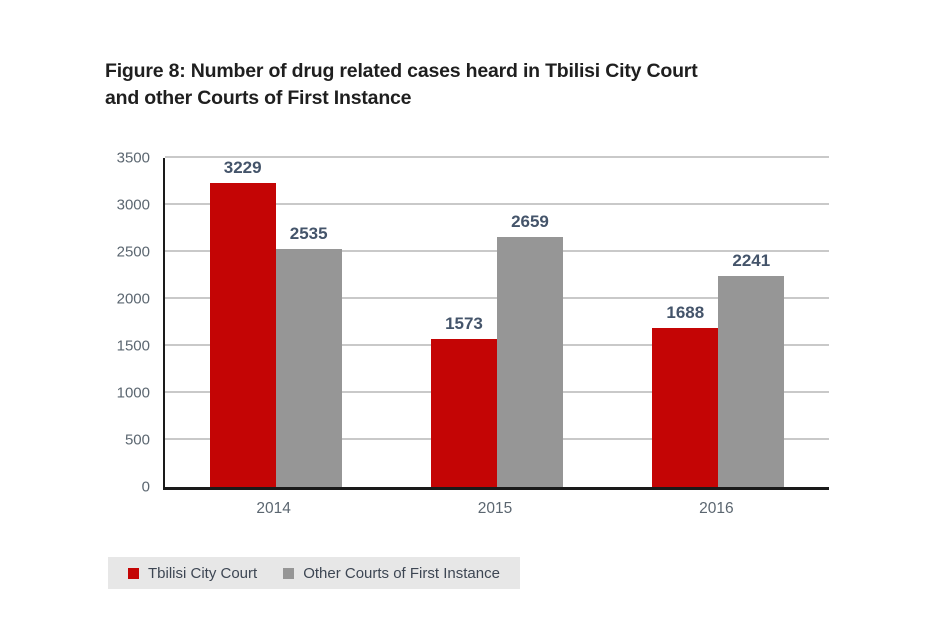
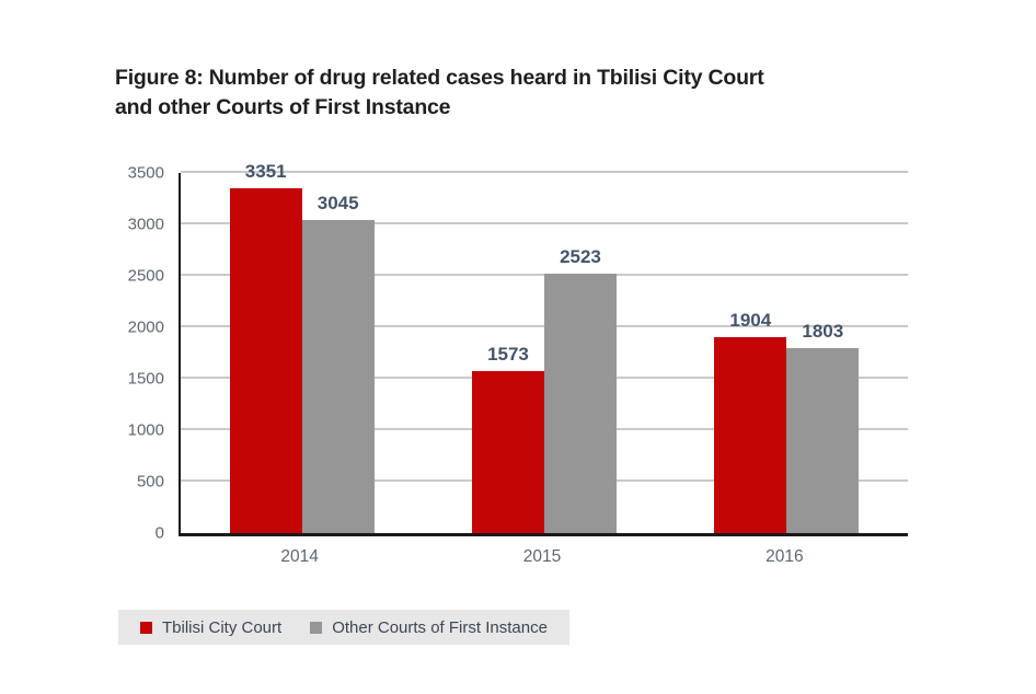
Tbilisi City Court/2014: 3229 -> 3351
Other Courts of First Instance/2014: 2535 -> 3045
Other Courts of First Instance/2015: 2659 -> 2523
Tbilisi City Court/2016: 1688 -> 1904
Other Courts of First Instance/2016: 2241 -> 1803
